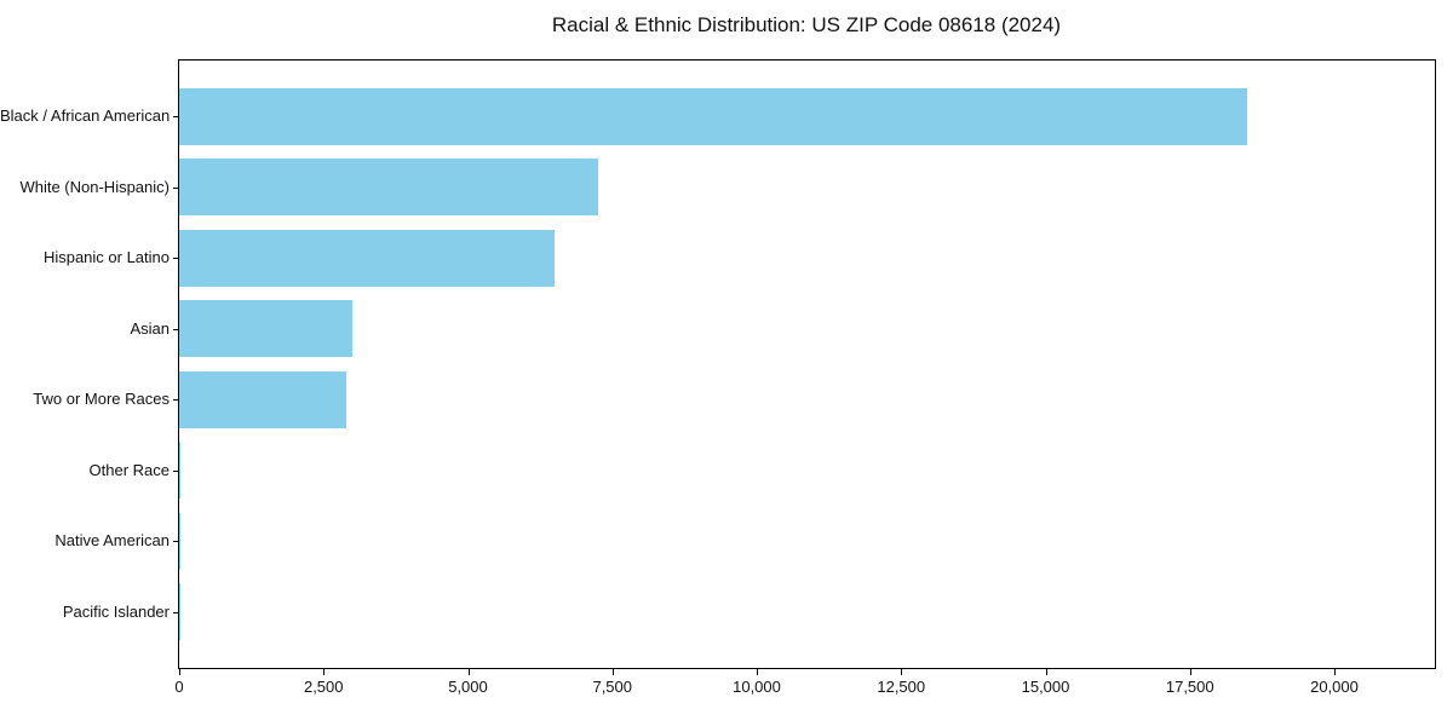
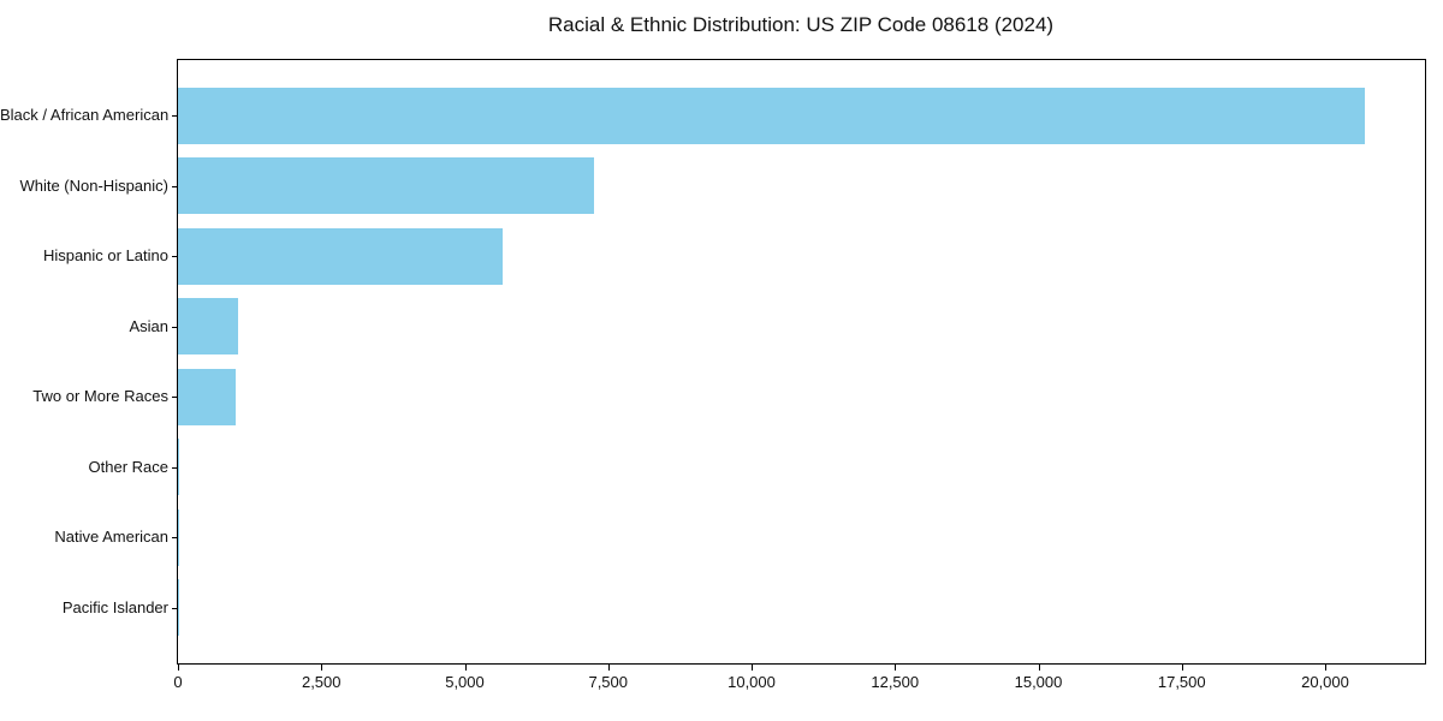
Black / African American: 18500 -> 20700
Hispanic or Latino: 6500 -> 5600
Asian: 3000 -> 1000
Two or More Races: 2900 -> 1000
